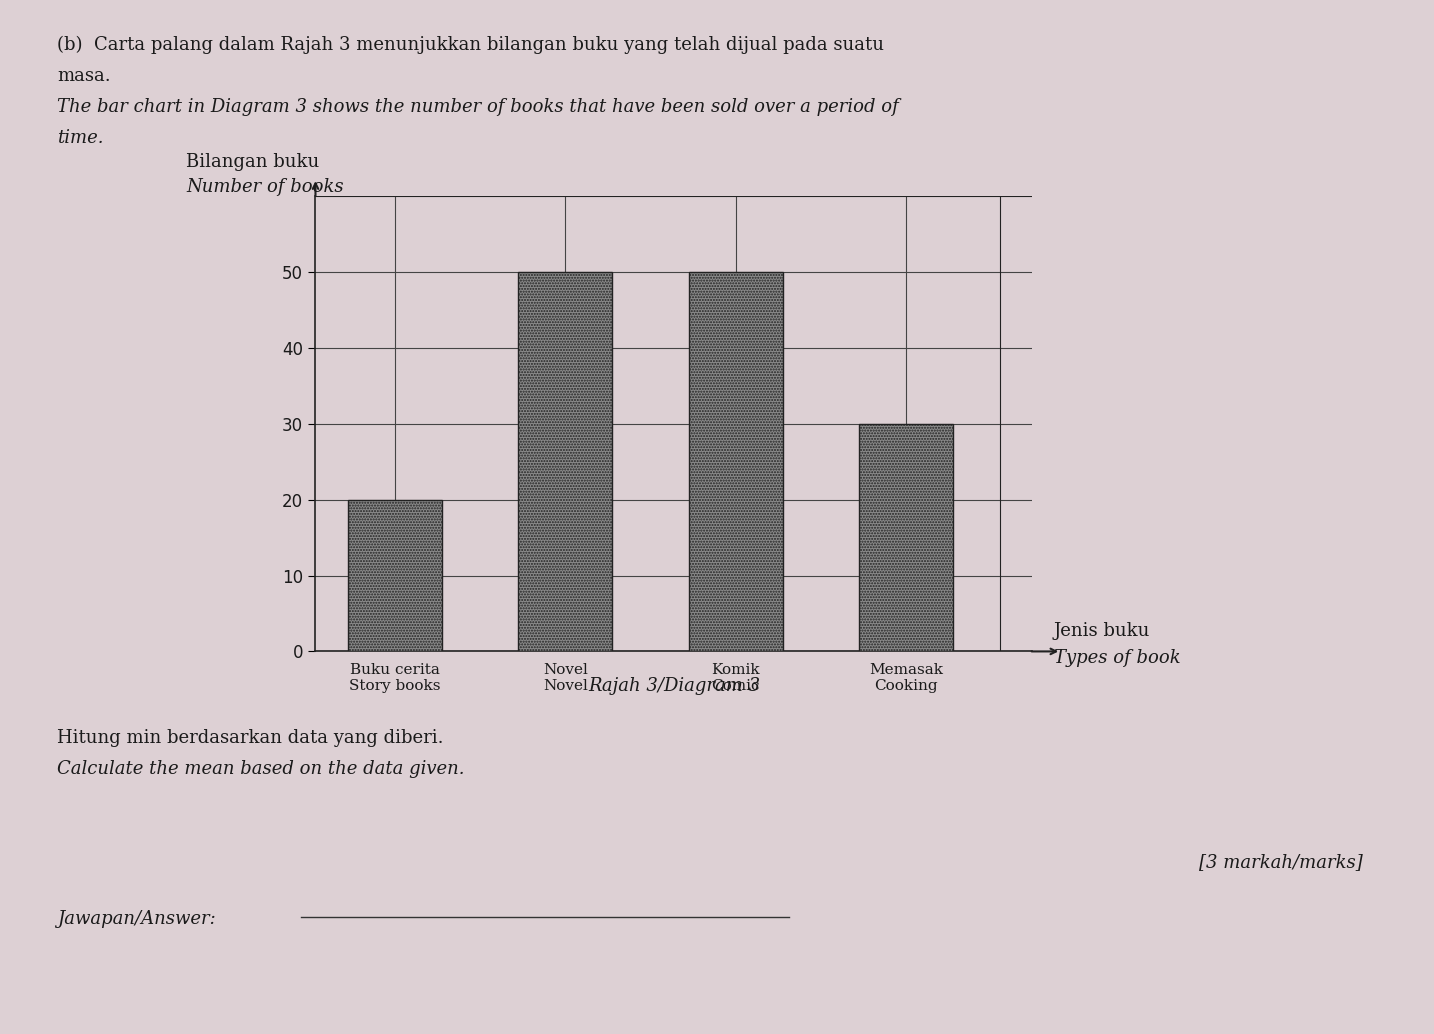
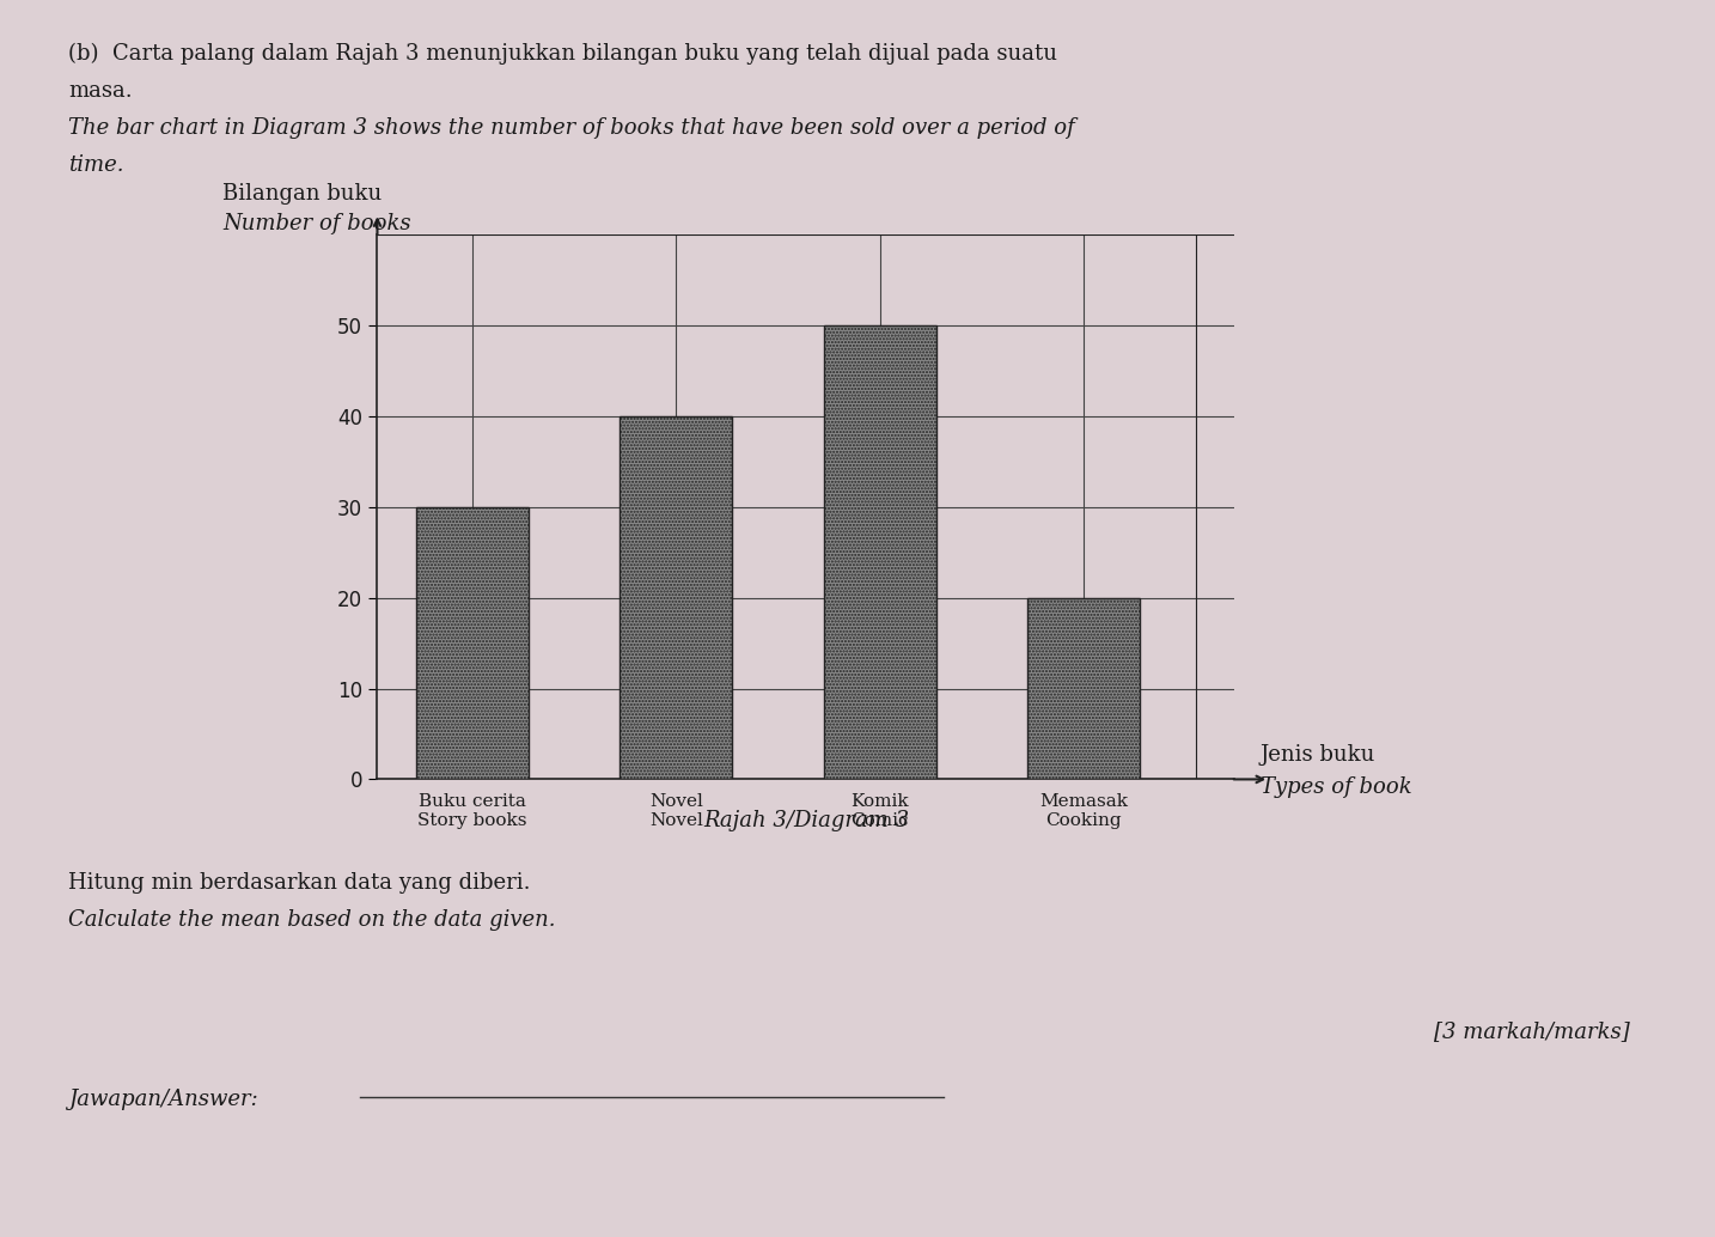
Buku cerita Story books: 20 -> 30
Novel Novel: 50 -> 40
Memasak Cooking: 30 -> 20
